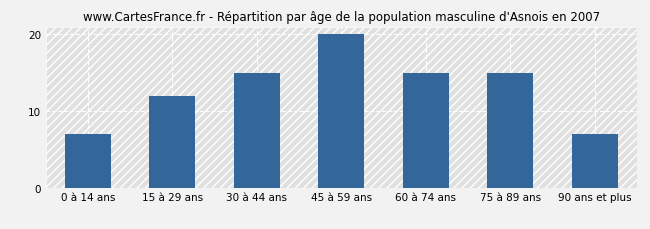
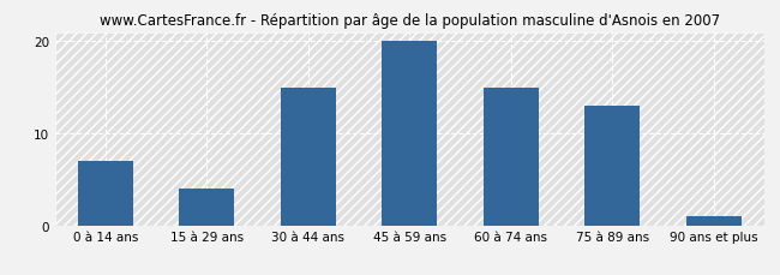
15 à 29 ans: 12 -> 4
75 à 89 ans: 15 -> 13
90 ans et plus: 7 -> 1
